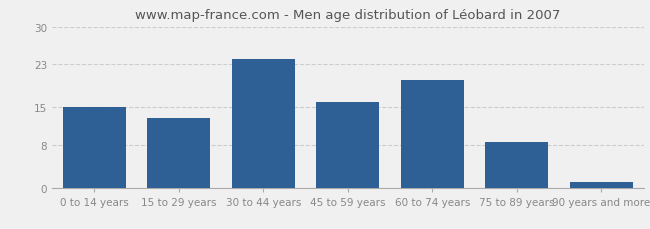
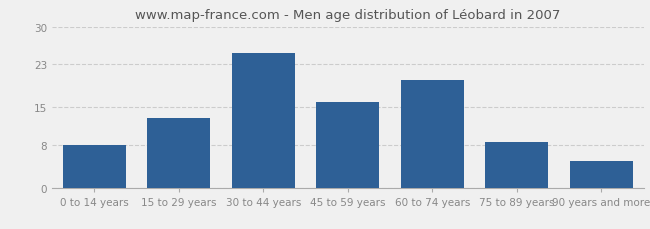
0 to 14 years: 15.0 -> 8.0
30 to 44 years: 24.0 -> 25.0
90 years and more: 1.0 -> 5.0
